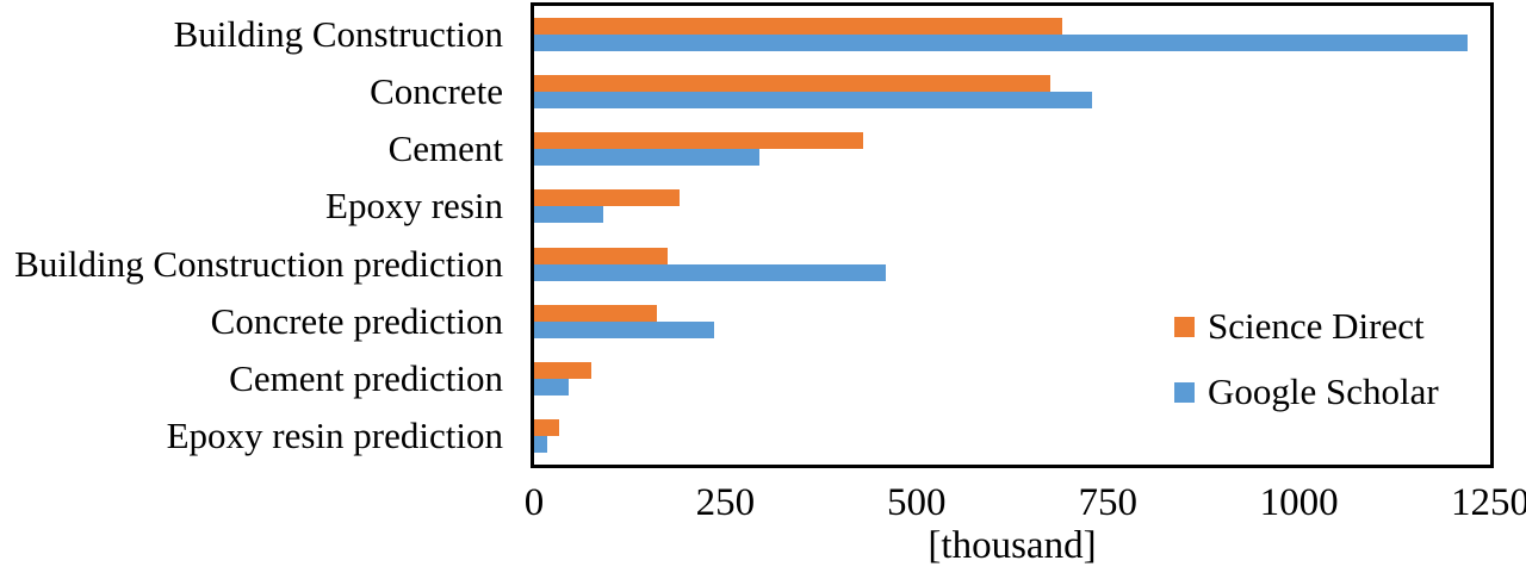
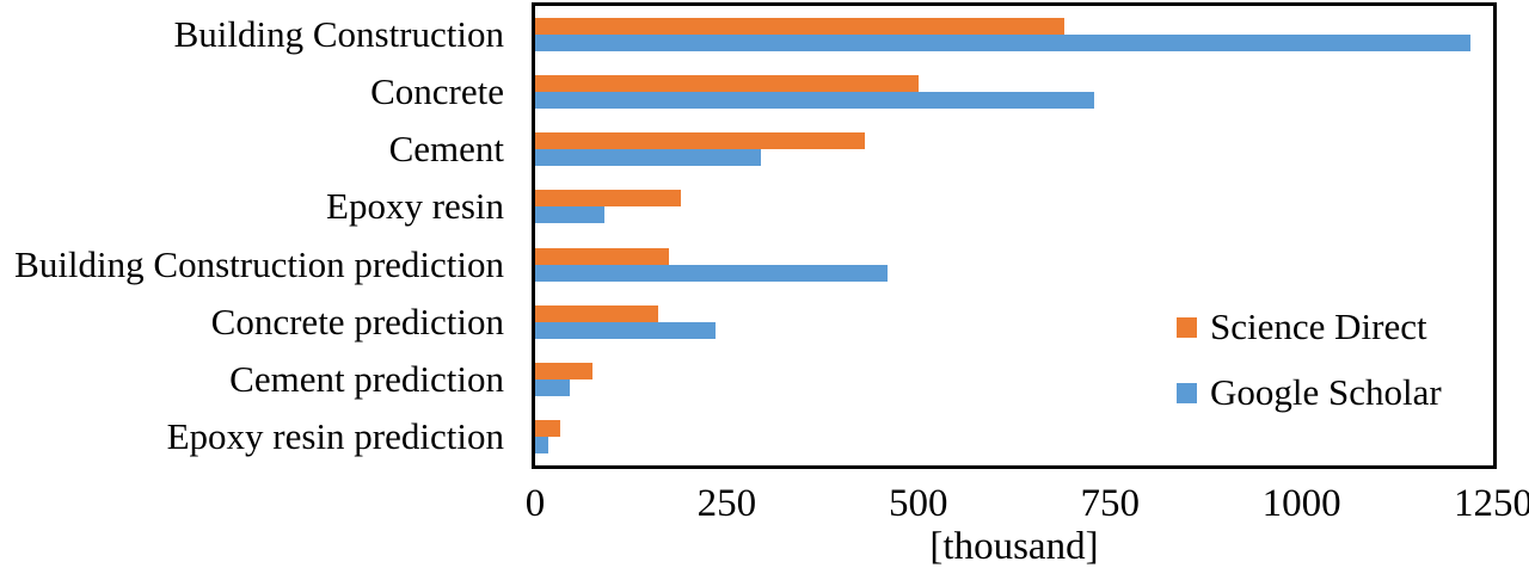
Science Direct/Concrete: 680 -> 500
